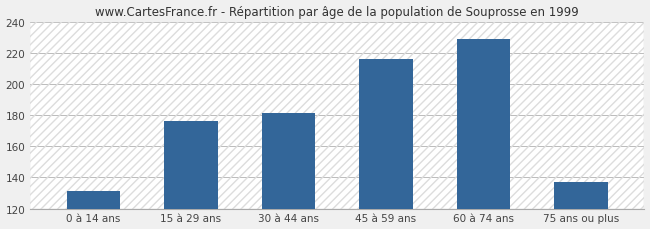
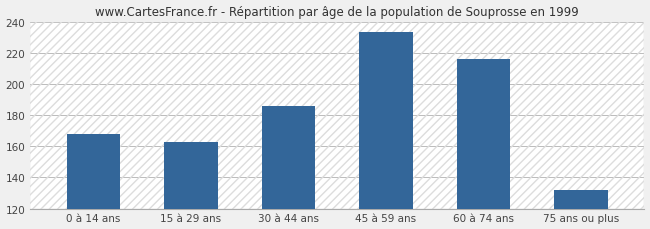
0 à 14 ans: 131 -> 168
15 à 29 ans: 176 -> 163
30 à 44 ans: 181 -> 186
45 à 59 ans: 216 -> 233
60 à 74 ans: 229 -> 216
75 ans ou plus: 137 -> 132
